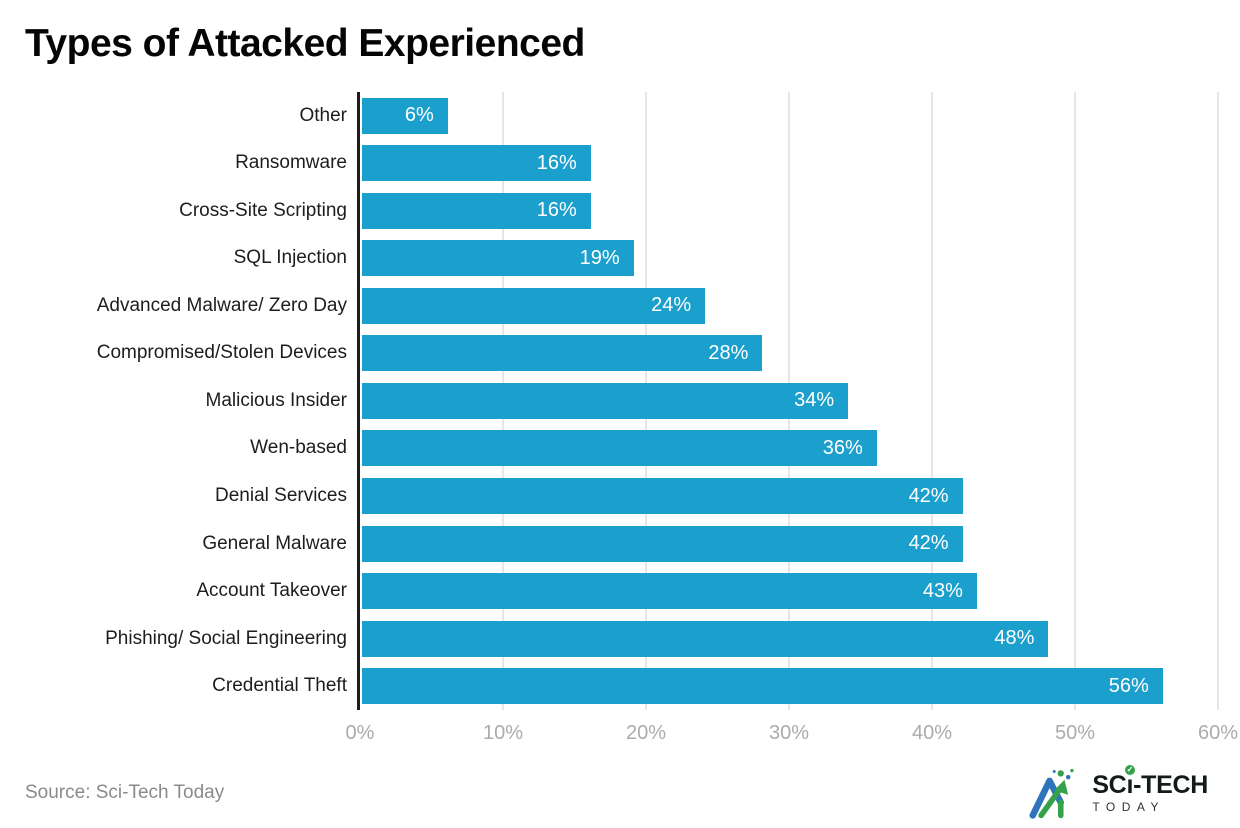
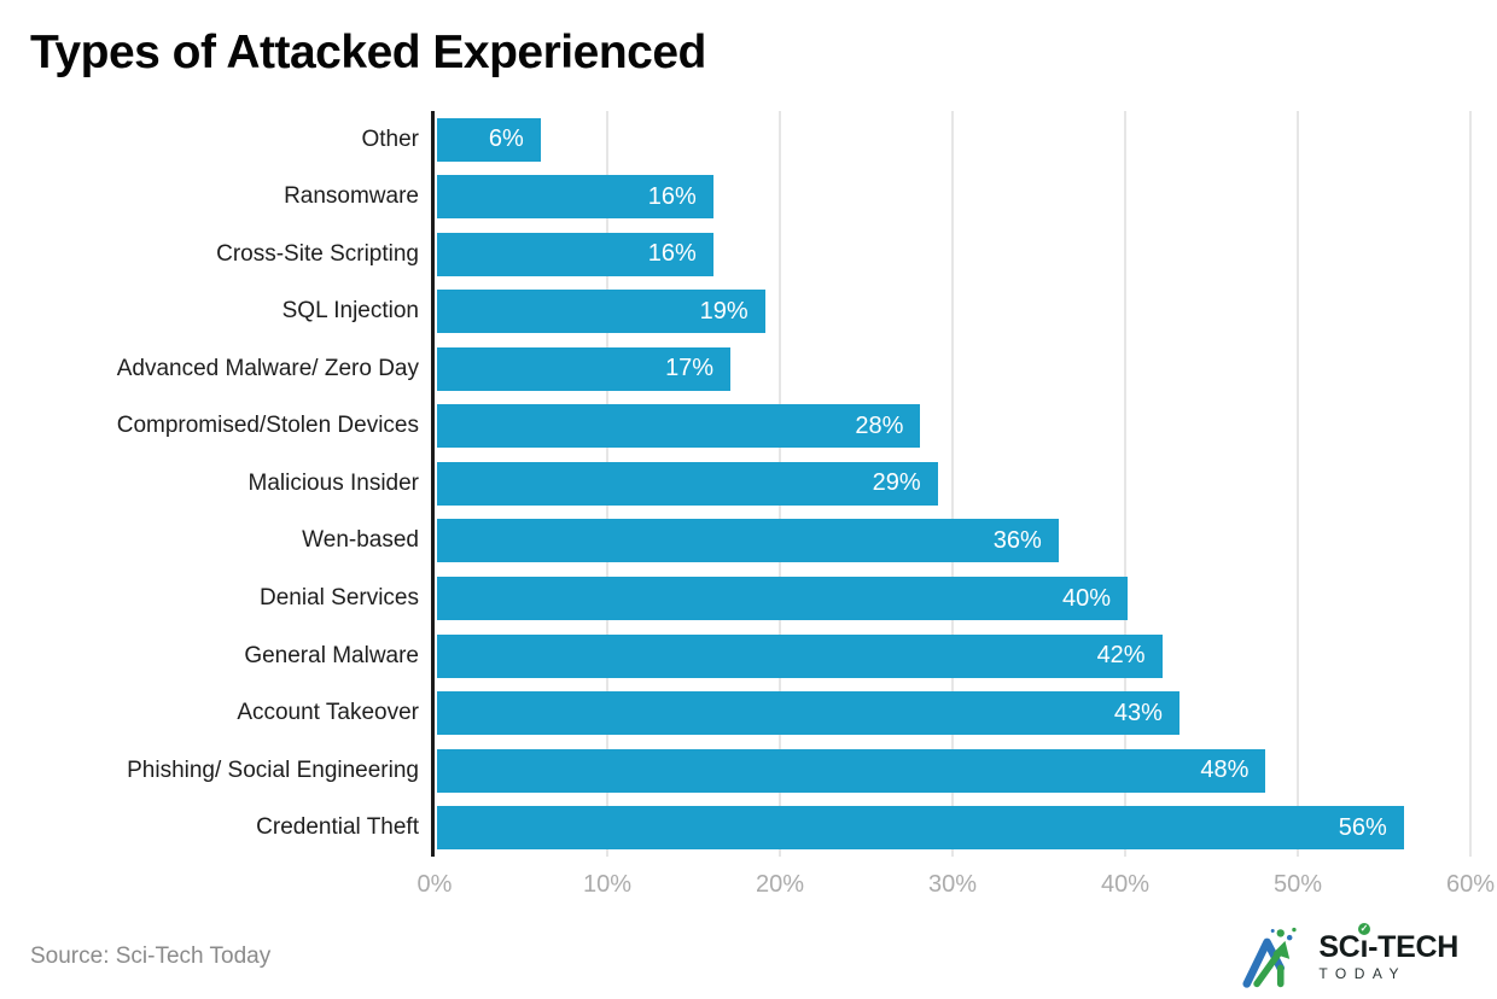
Advanced Malware/ Zero Day: 24% -> 17%
Malicious Insider: 34% -> 29%
Denial Services: 42% -> 40%
